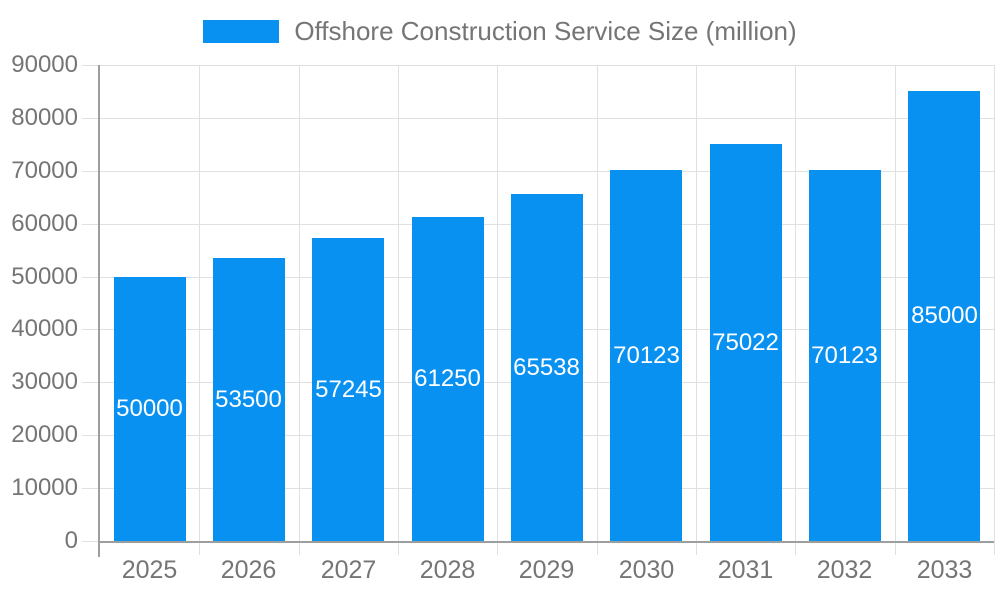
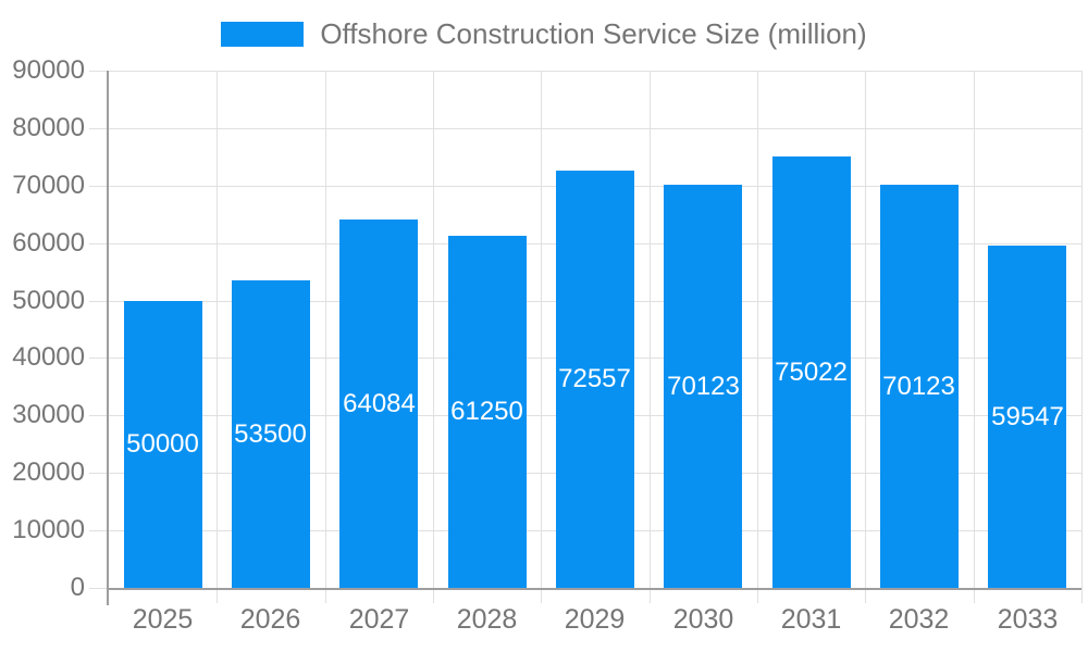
2027: 57245 -> 64084
2029: 65538 -> 72557
2033: 85000 -> 59547
